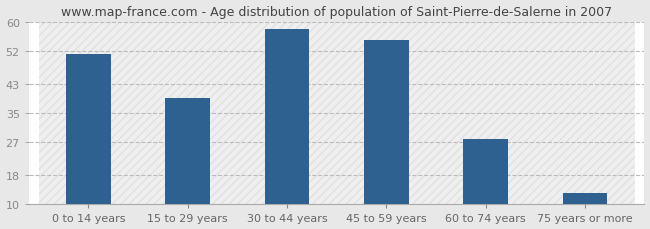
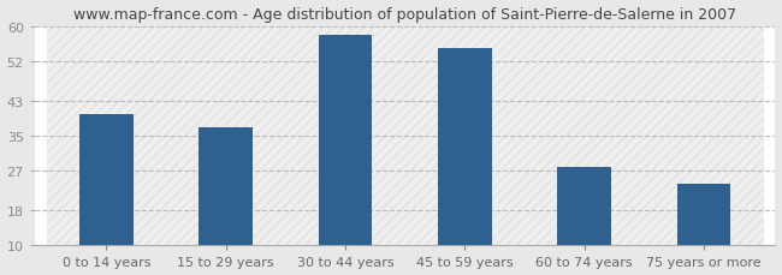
0 to 14 years: 51 -> 40
15 to 29 years: 39 -> 37
75 years or more: 13 -> 24
